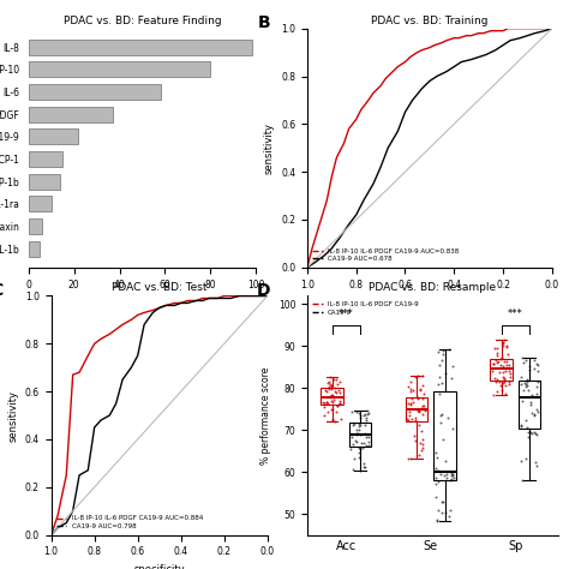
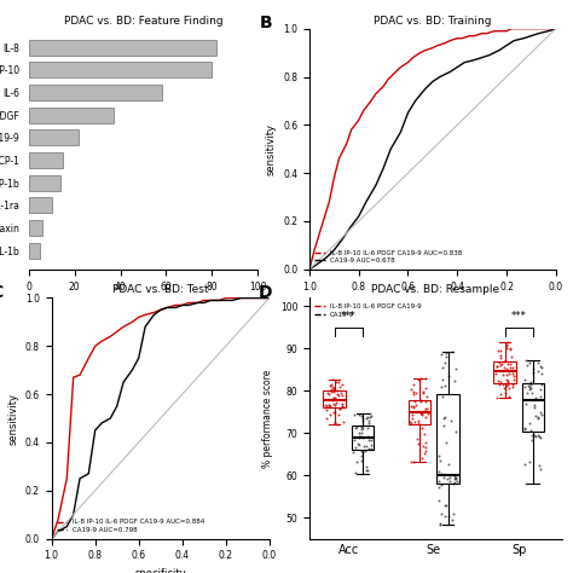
PDAC vs. BD: Feature Finding/IL-8: 98 -> 82
